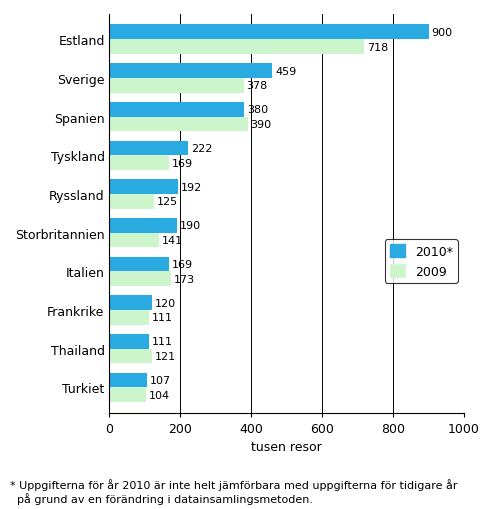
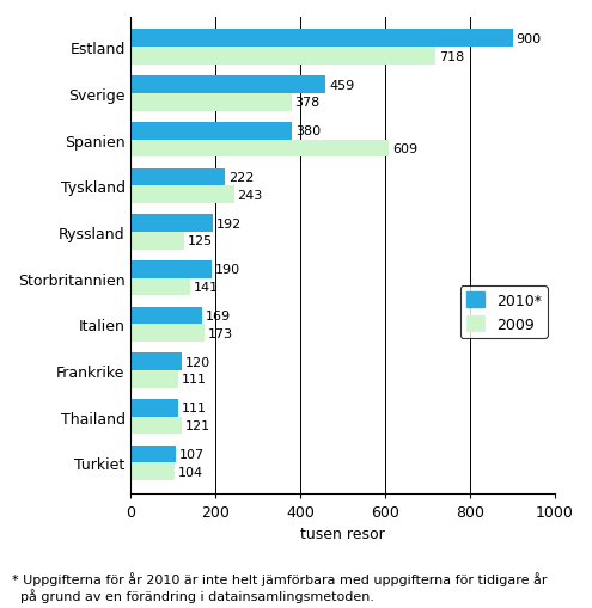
2009/Spanien: 390 -> 609
2009/Tyskland: 169 -> 243
